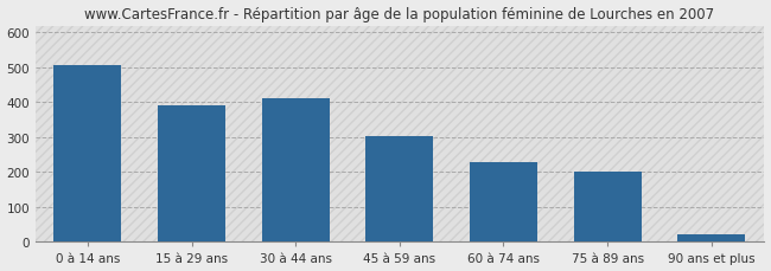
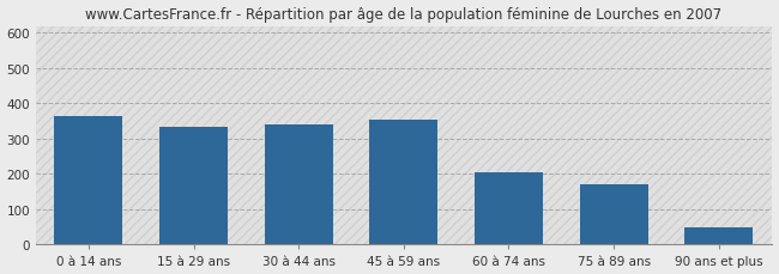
0 à 14 ans: 505 -> 365
15 à 29 ans: 390 -> 335
30 à 44 ans: 410 -> 340
45 à 59 ans: 303 -> 355
60 à 74 ans: 230 -> 205
75 à 89 ans: 201 -> 170
90 ans et plus: 22 -> 50
